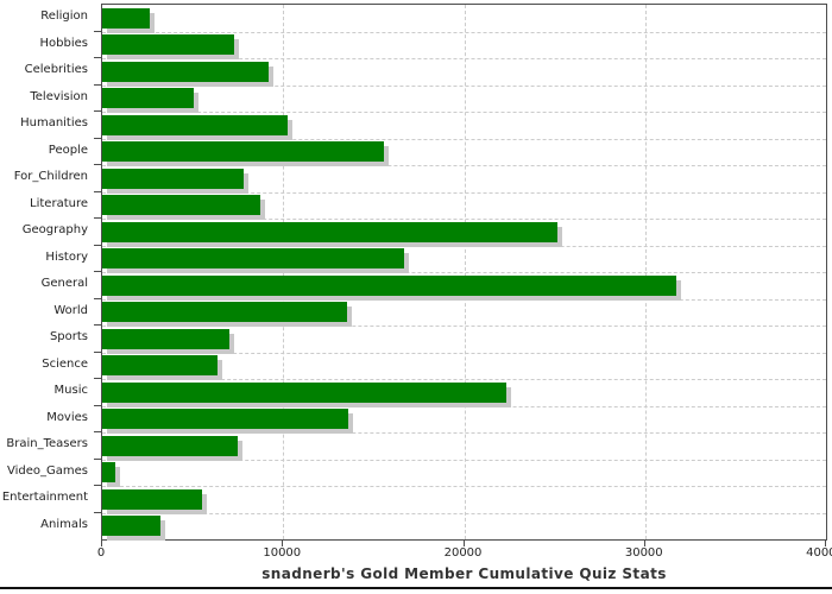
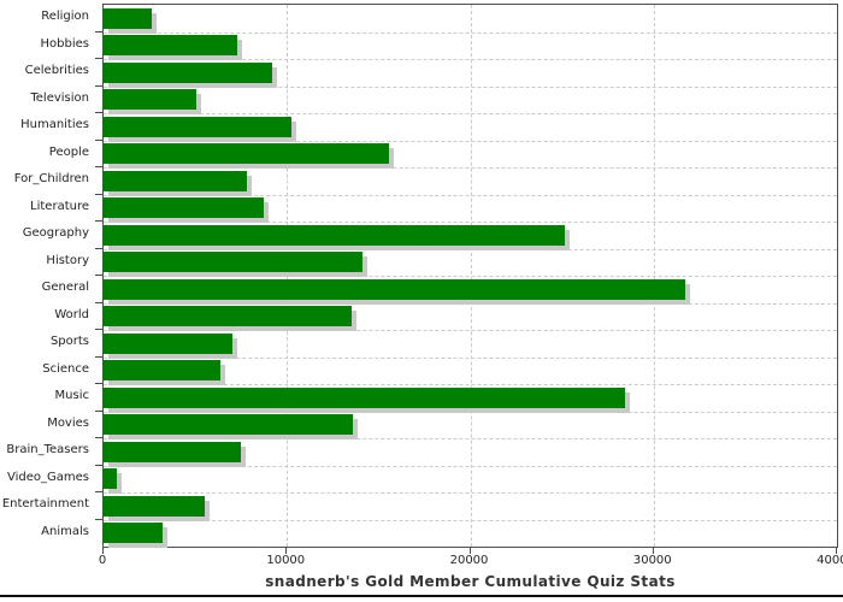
History: 16700 -> 14100
Music: 22300 -> 28400
